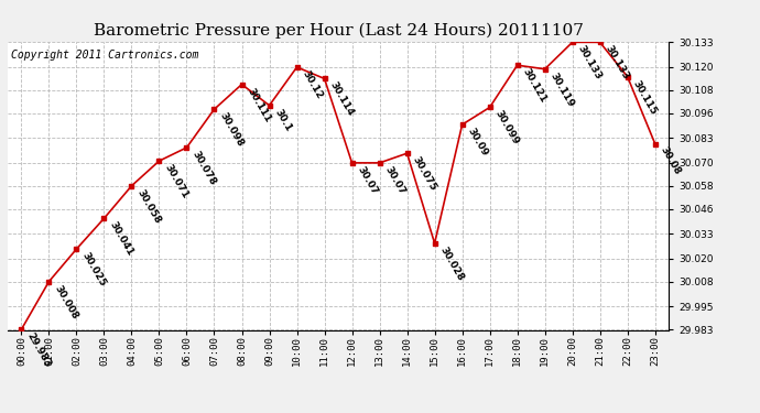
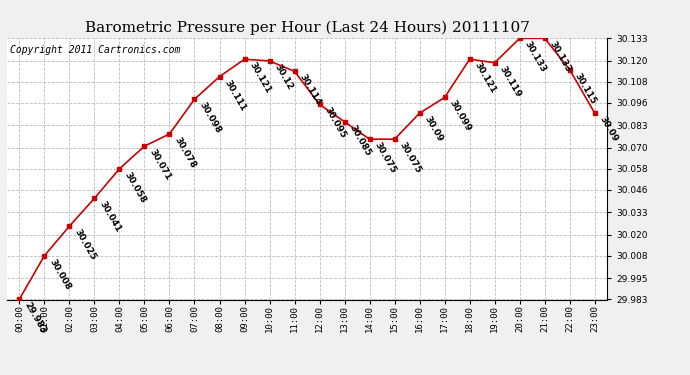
09:00: 30.1 -> 30.121
12:00: 30.07 -> 30.095
13:00: 30.07 -> 30.085
15:00: 30.028 -> 30.075
23:00: 30.08 -> 30.09
